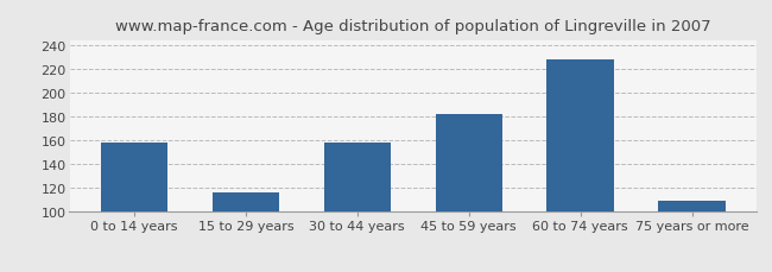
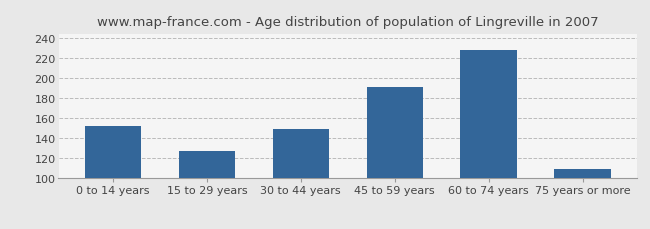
0 to 14 years: 158 -> 152
15 to 29 years: 116 -> 127
30 to 44 years: 158 -> 149
45 to 59 years: 182 -> 191
